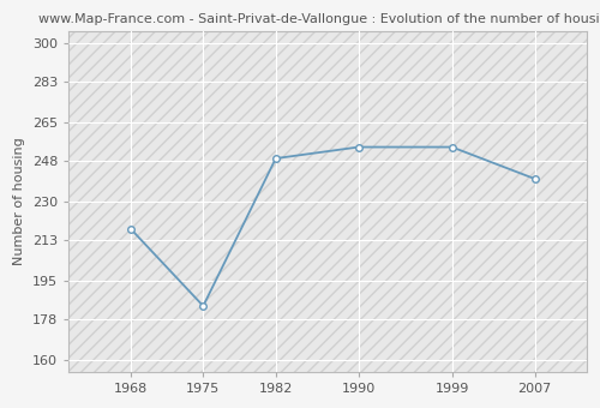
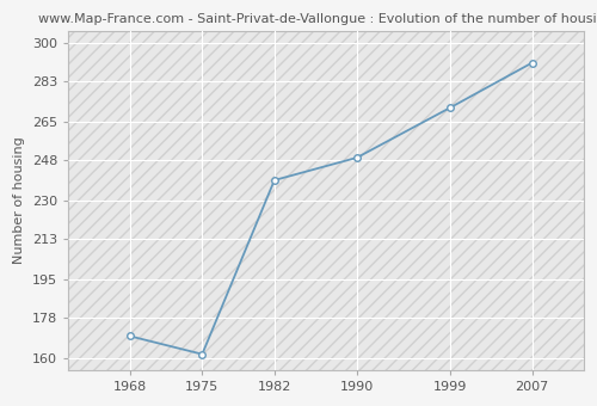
1968: 218 -> 170
1975: 184 -> 162
1982: 249 -> 239
1990: 254 -> 249
1999: 254 -> 271
2007: 240 -> 291
